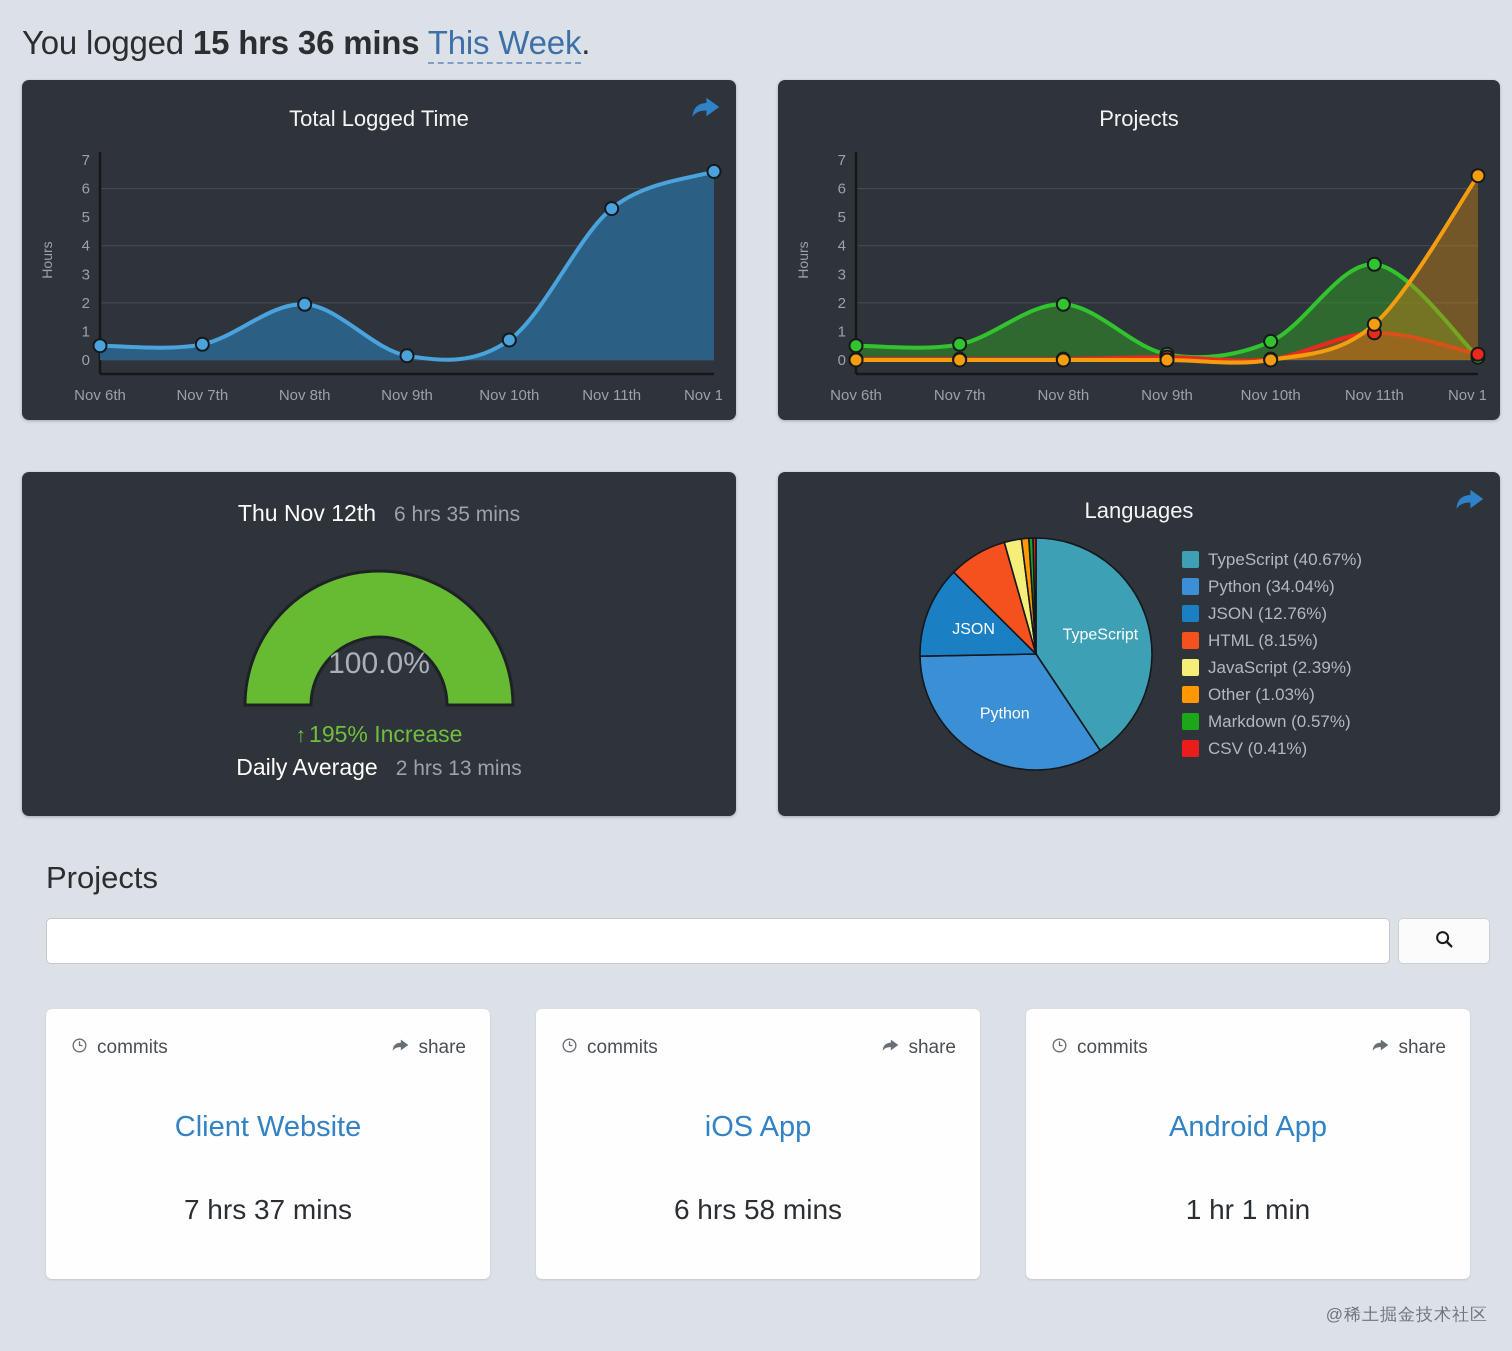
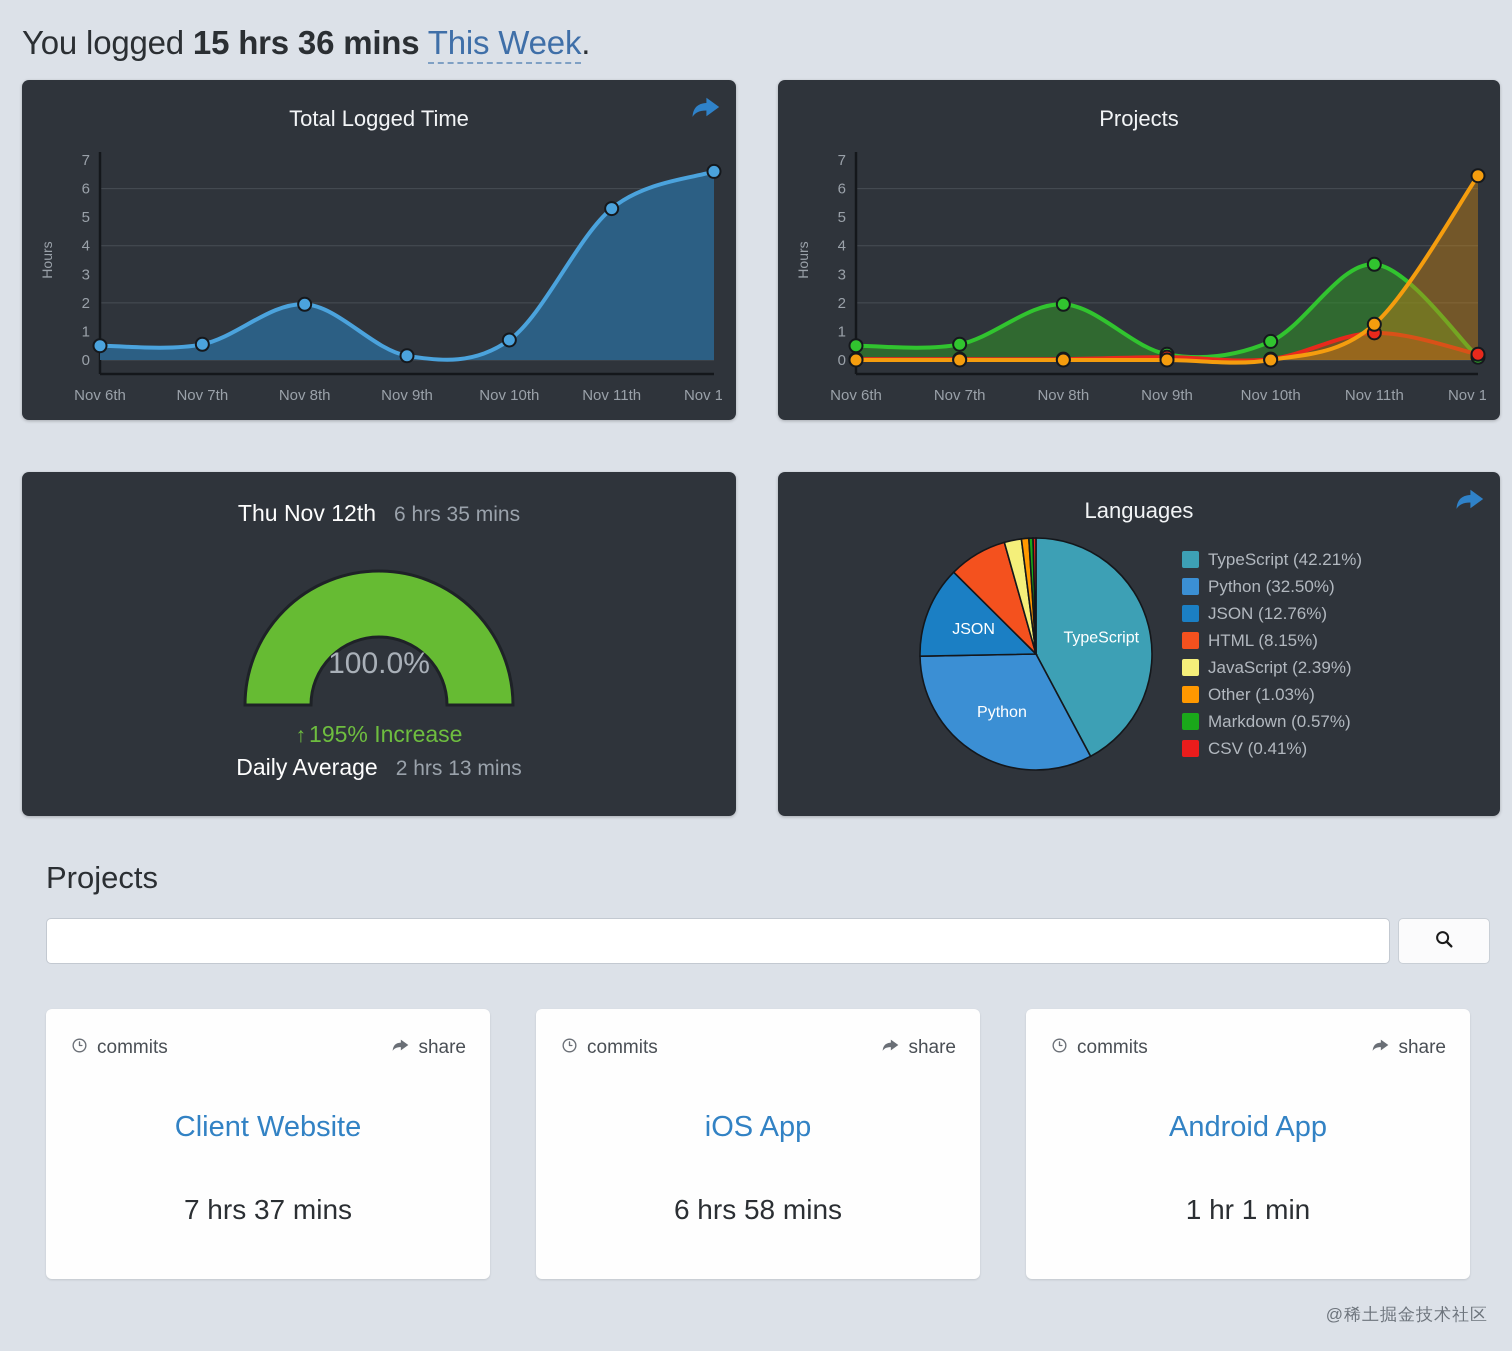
Languages/TypeScript: 40.67% -> 42.21%
Languages/Python: 34.04% -> 32.50%
